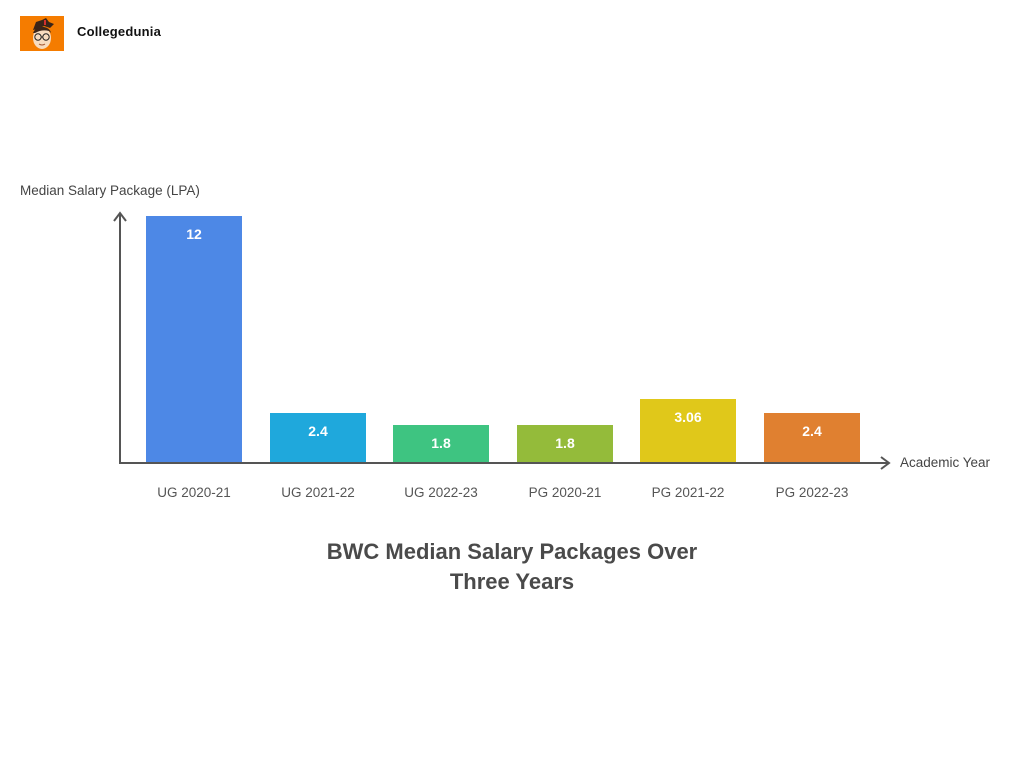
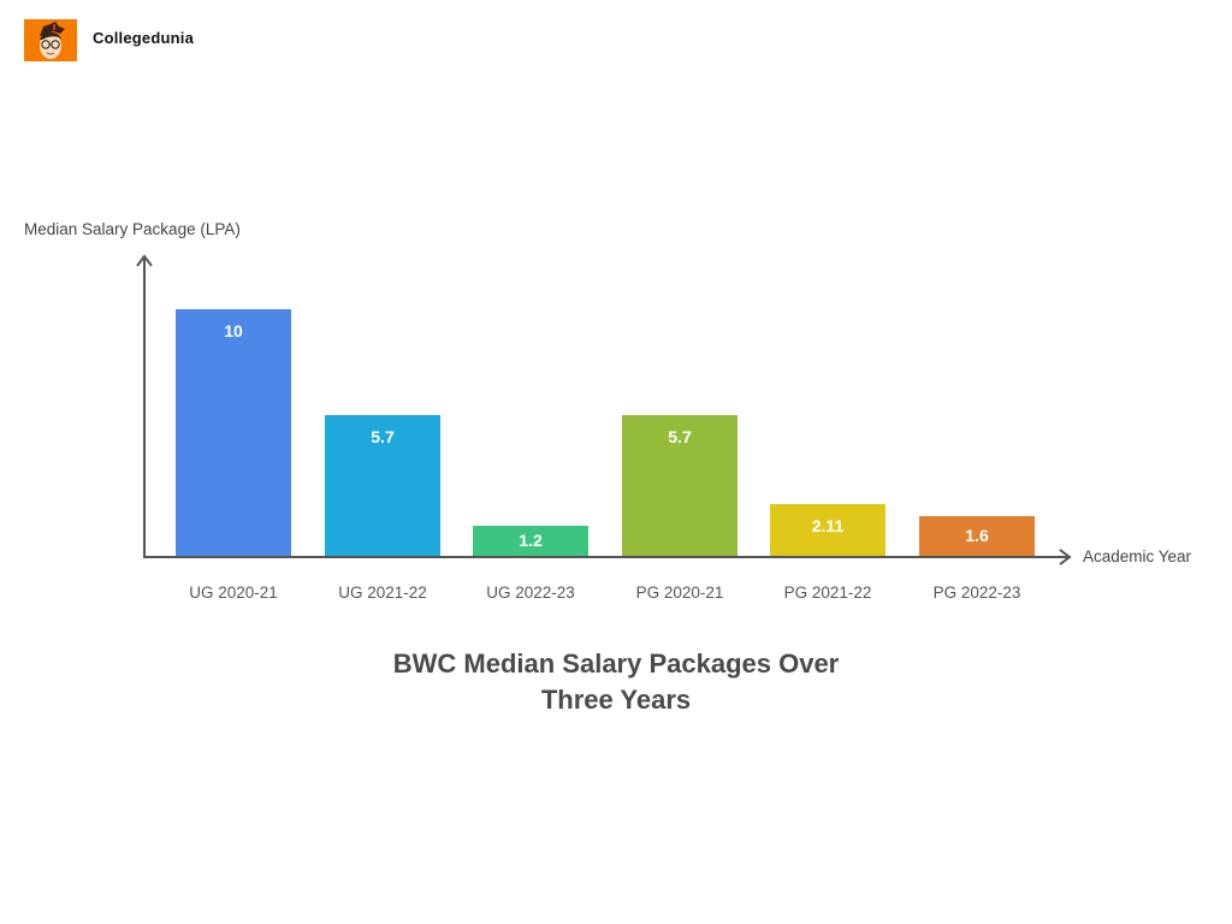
UG 2020-21: 12 -> 10
UG 2021-22: 2.4 -> 5.7
UG 2022-23: 1.8 -> 1.2
PG 2020-21: 1.8 -> 5.7
PG 2021-22: 3.06 -> 2.11
PG 2022-23: 2.4 -> 1.6
